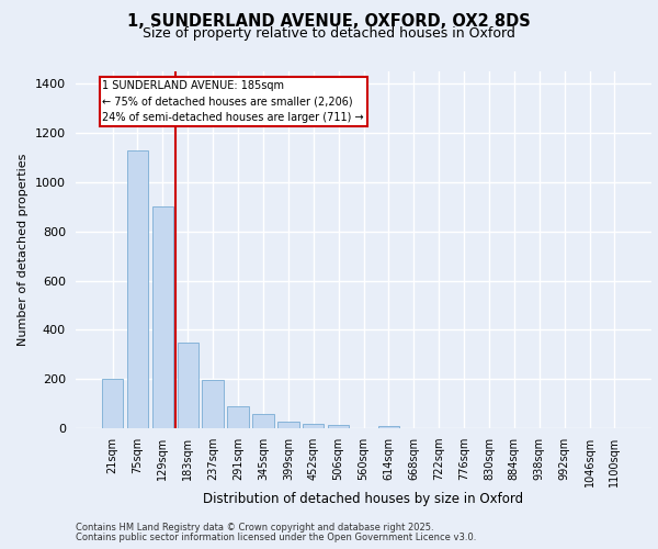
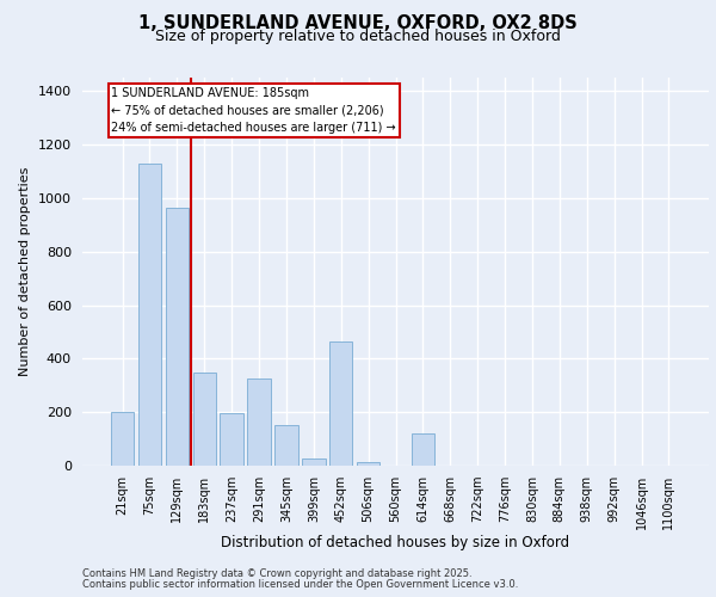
129sqm: 900 -> 965
291sqm: 90 -> 325
345sqm: 60 -> 150
452sqm: 20 -> 465
614sqm: 10 -> 120
